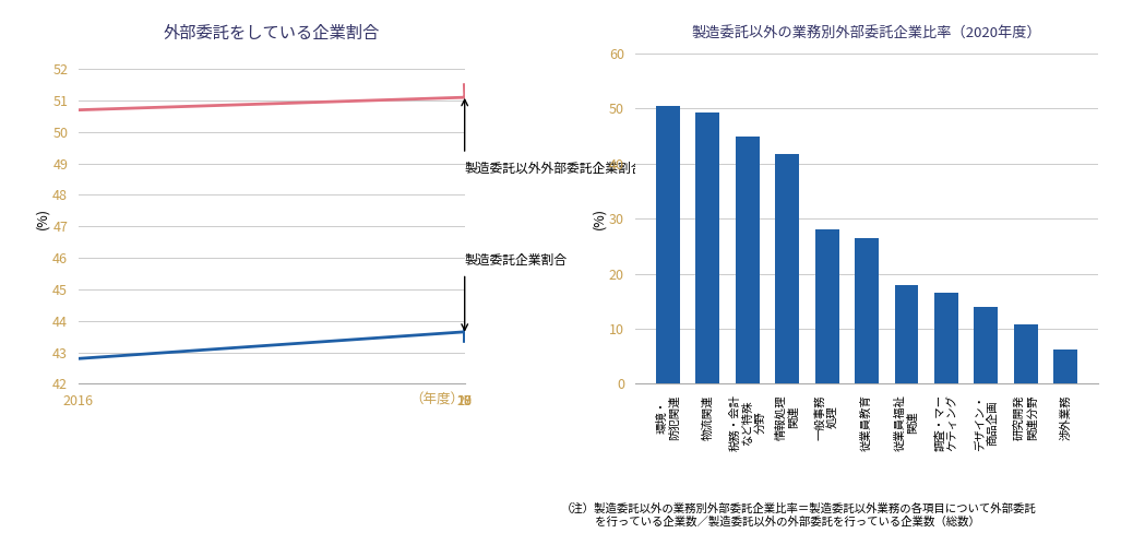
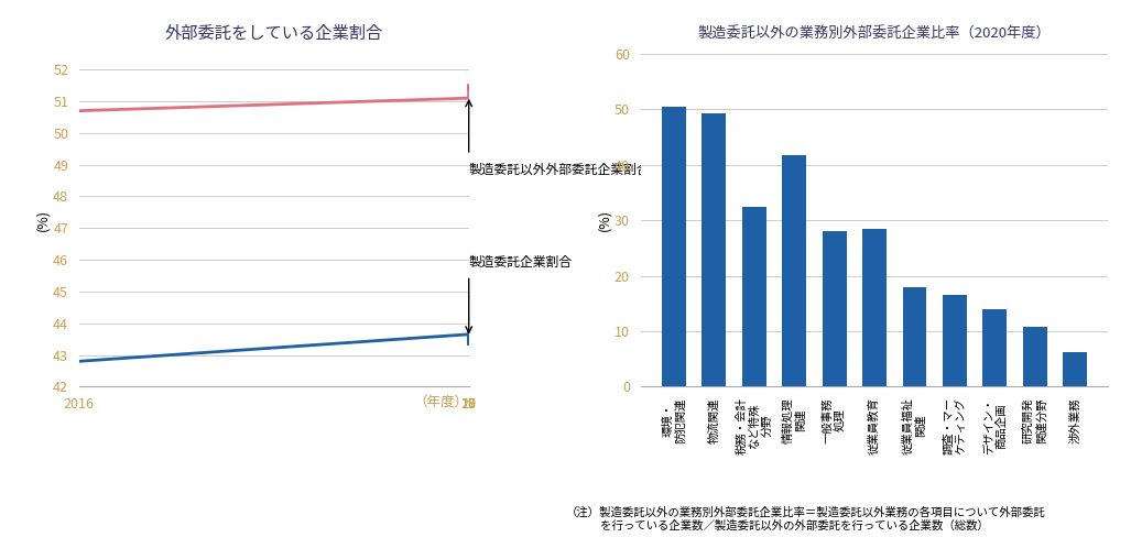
製造委託以外の業務別外部委託企業比率（2020年度）/税務・会計 など特殊 分野: 44.8 -> 32.4
製造委託以外の業務別外部委託企業比率（2020年度）/従業員教育: 26.5 -> 28.4
